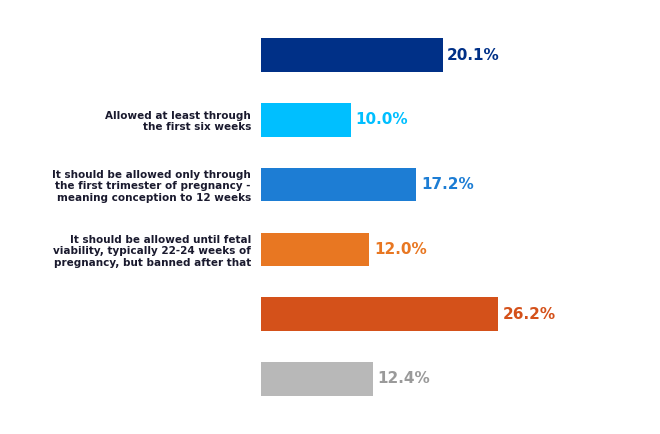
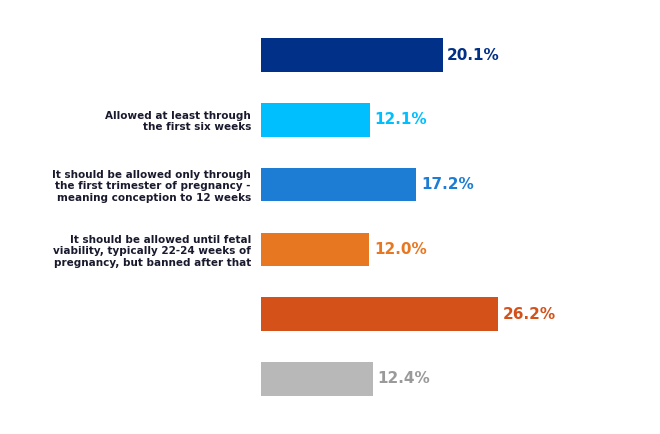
Allowed at least through the first six weeks: 10.0% -> 12.1%
